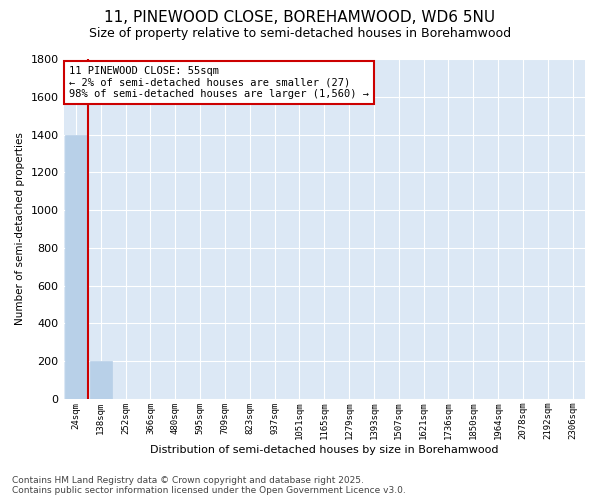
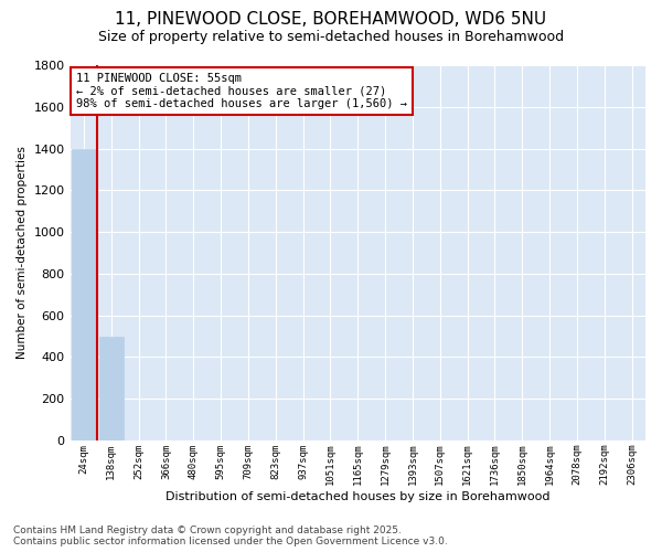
138sqm: 200 -> 500
